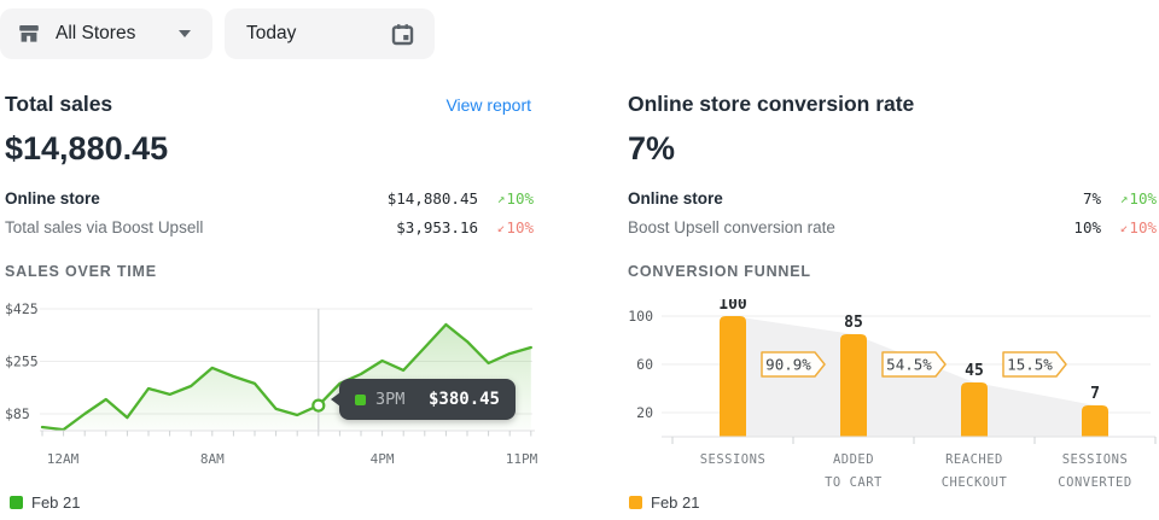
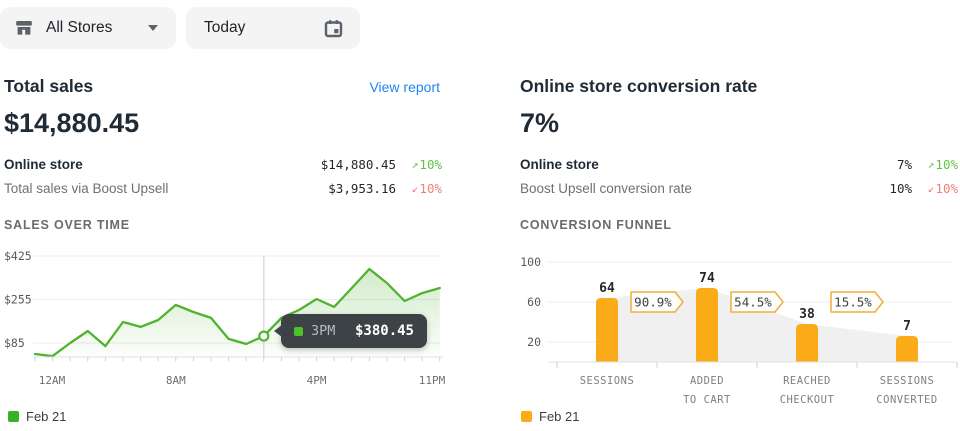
CONVERSION FUNNEL/SESSIONS: 100 -> 64
CONVERSION FUNNEL/ADDED TO CART: 85 -> 74
CONVERSION FUNNEL/REACHED CHECKOUT: 45 -> 38
